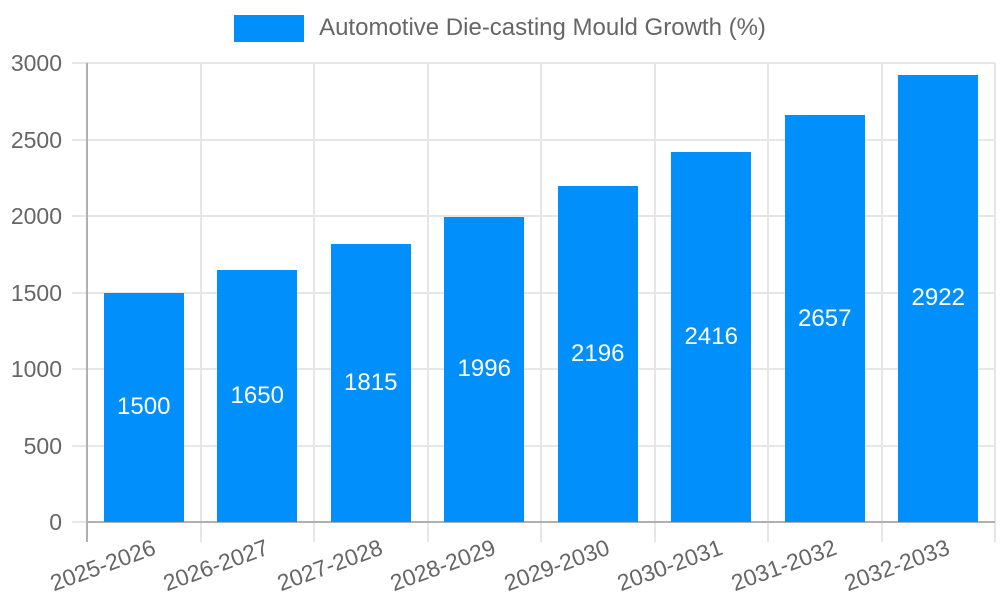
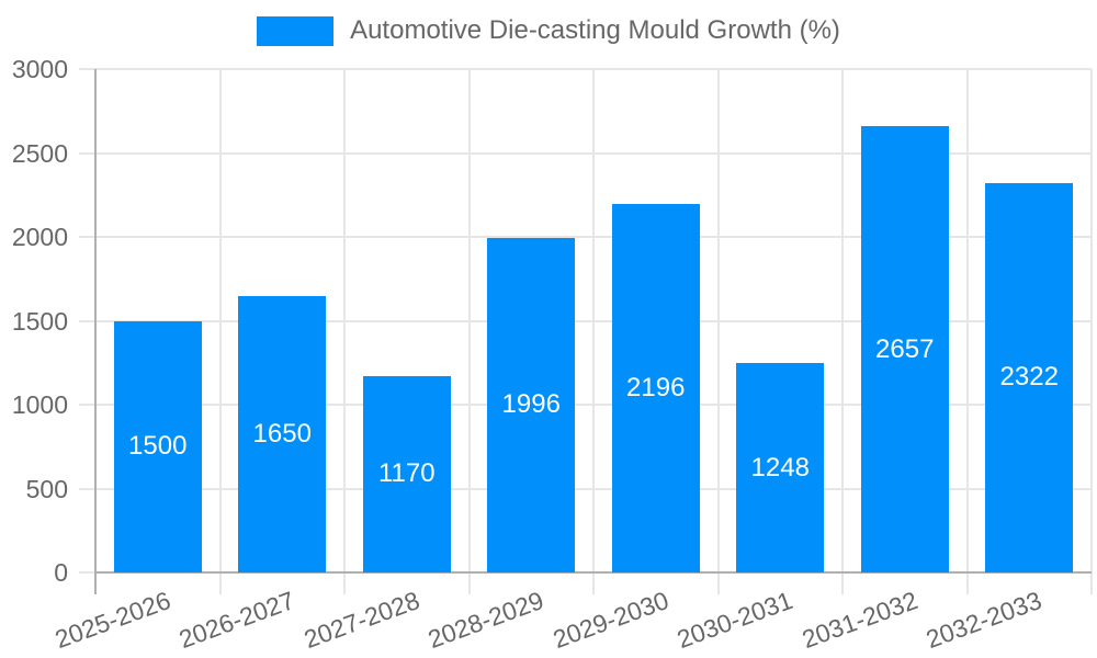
2027-2028: 1815 -> 1170
2030-2031: 2416 -> 1248
2032-2033: 2922 -> 2322
